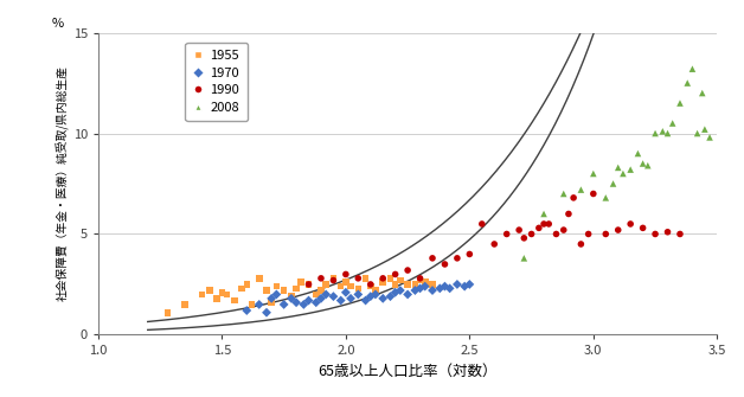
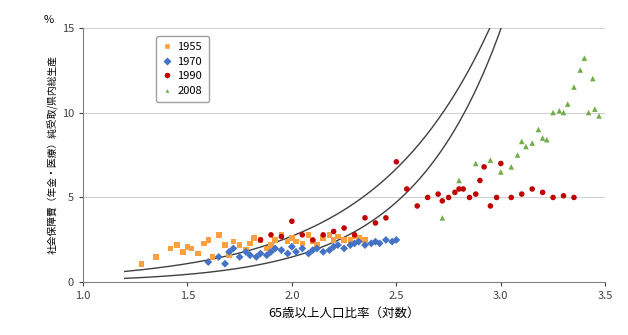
1990/2.0: 3.0 -> 3.6
1990/2.5: 4.0 -> 7.1
2008/3.0: 8.0 -> 6.5
